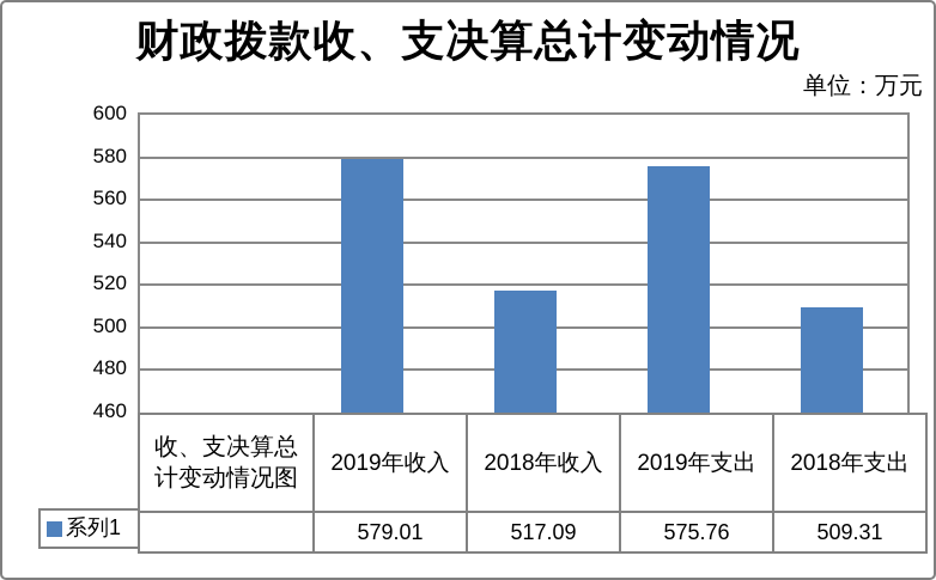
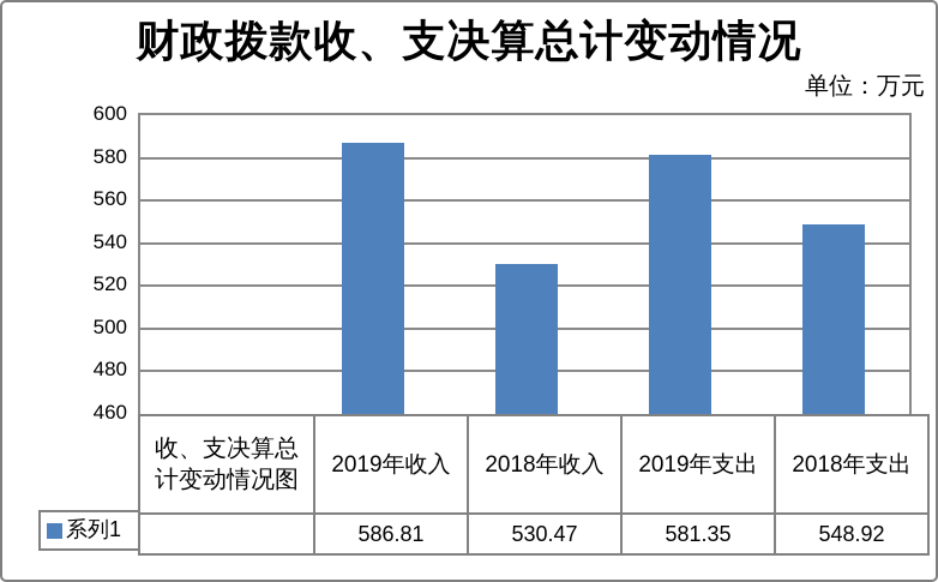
2019年收入: 579.01 -> 586.81
2018年收入: 517.09 -> 530.47
2019年支出: 575.76 -> 581.35
2018年支出: 509.31 -> 548.92
